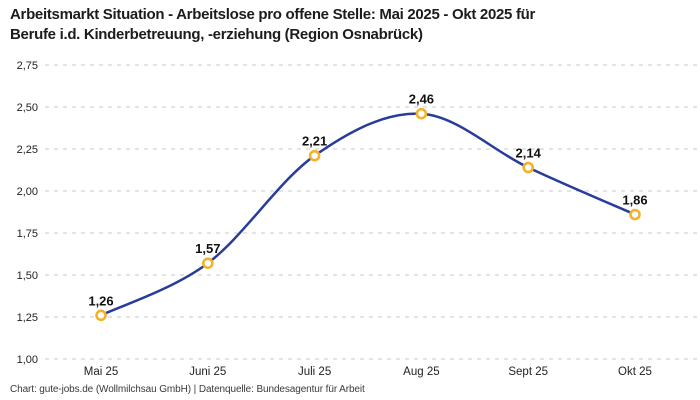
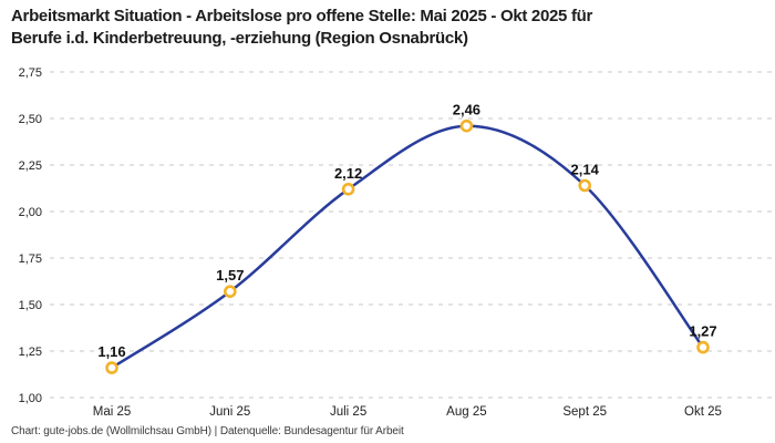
Mai 25: 1,26 -> 1,16
Juli 25: 2,21 -> 2,12
Okt 25: 1,86 -> 1,27
